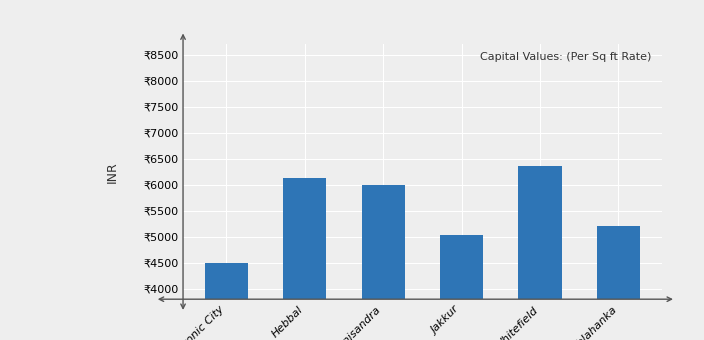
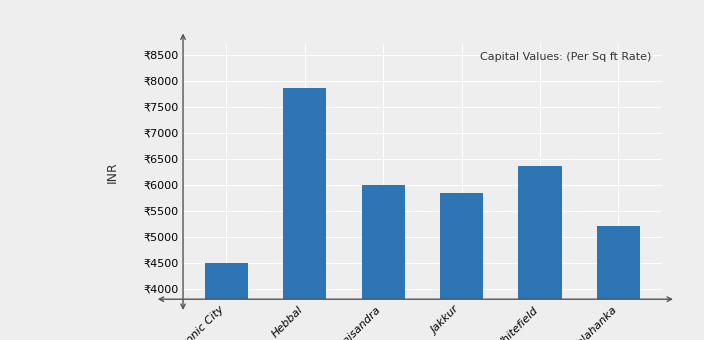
Hebbal: ₹6120 -> ₹7850
Jakkur: ₹5040 -> ₹5850
